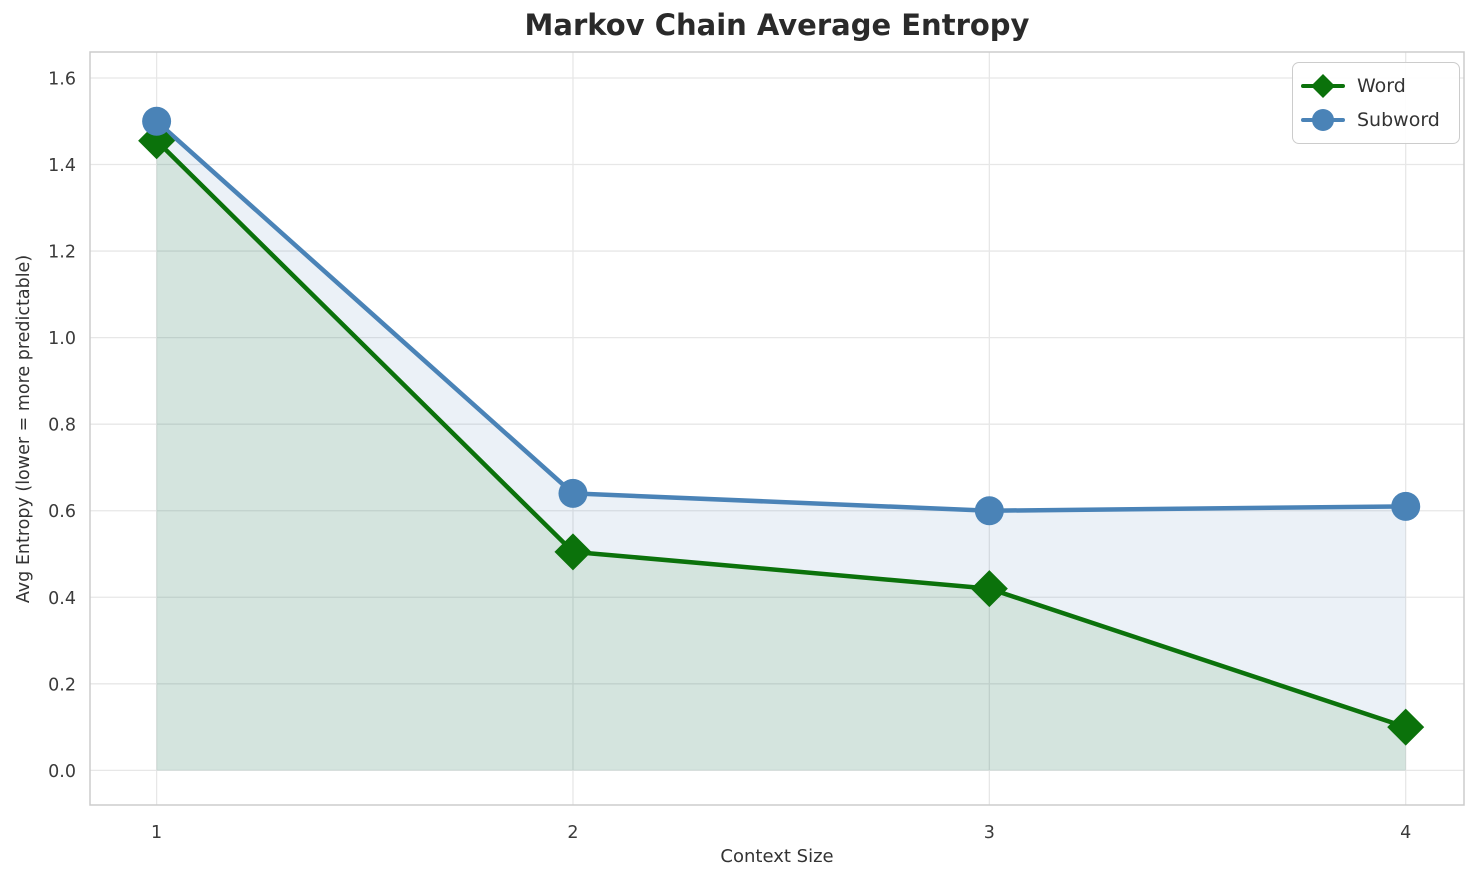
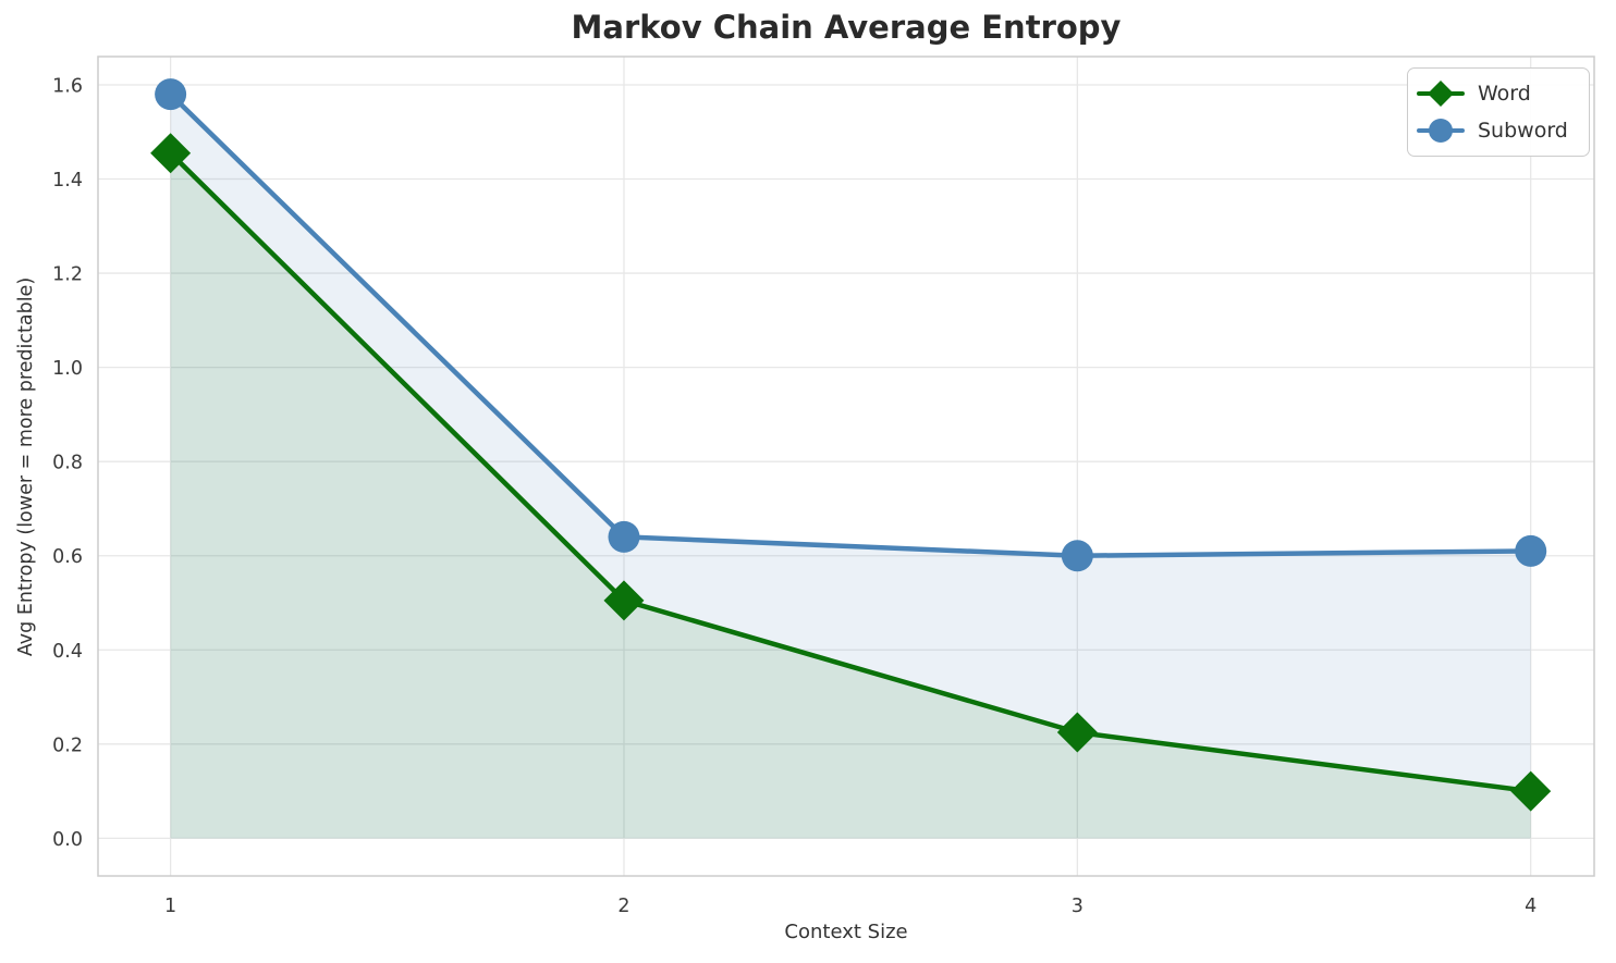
Subword/1: 1.50 -> 1.58
Word/3: 0.42 -> 0.23
